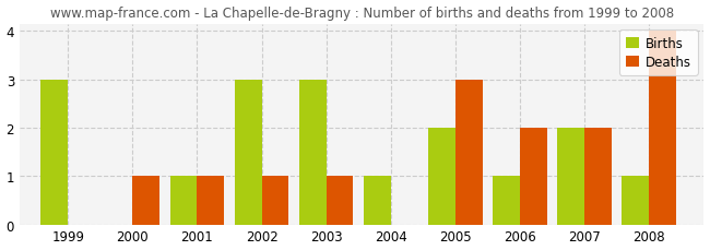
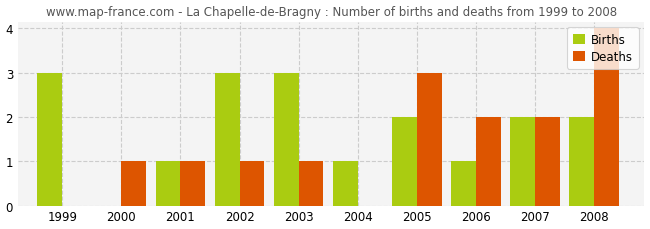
Births/2008: 1 -> 2
